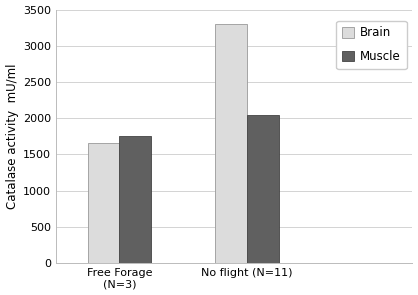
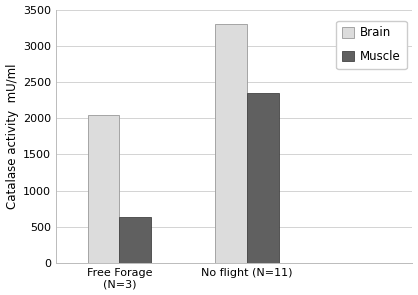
Brain/Free Forage (N=3): 1660 -> 2050
Muscle/Free Forage (N=3): 1760 -> 630
Muscle/No flight (N=11): 2040 -> 2350
